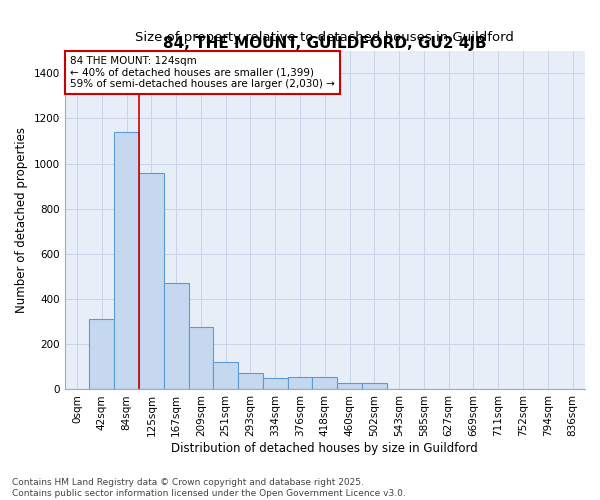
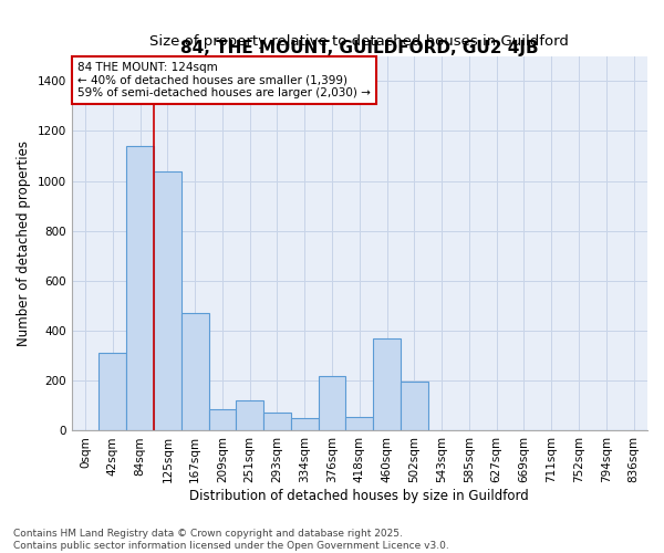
125sqm: 960 -> 1040
209sqm: 275 -> 85
376sqm: 55 -> 220
460sqm: 30 -> 370
502sqm: 30 -> 195
